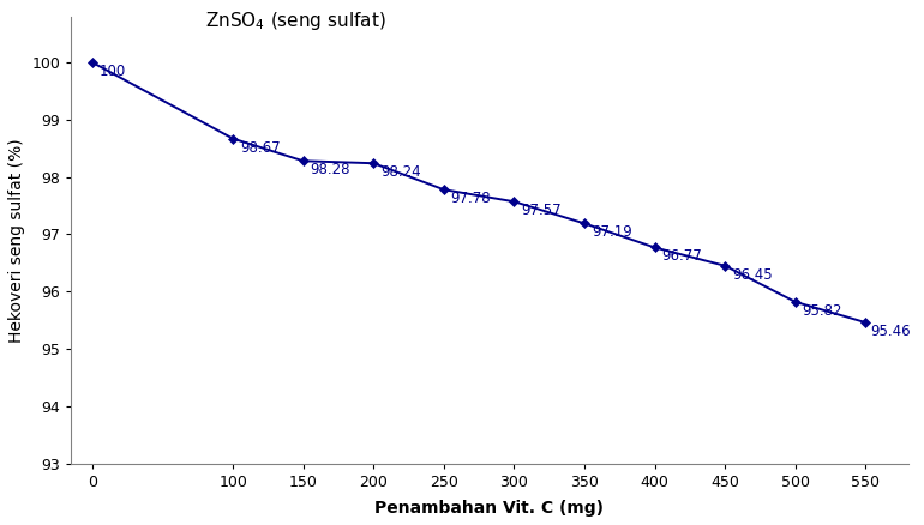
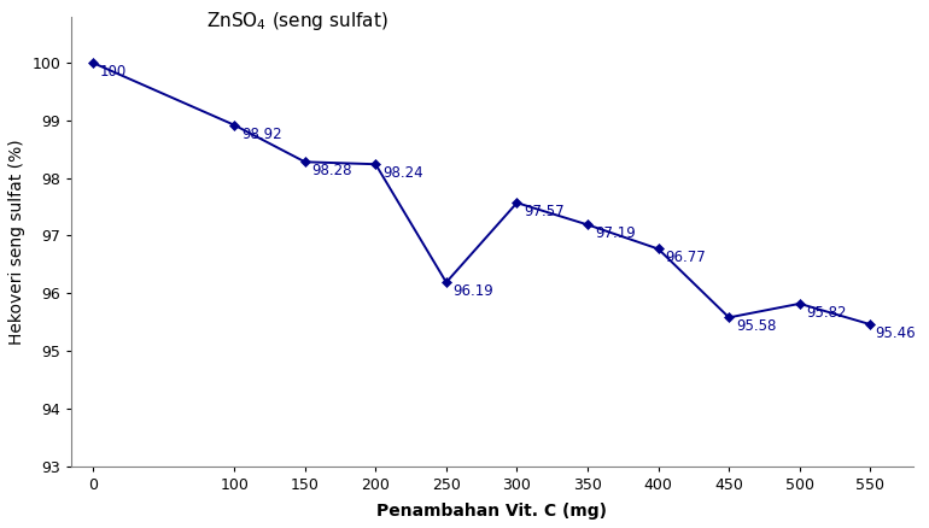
100: 98.67 -> 98.92
250: 97.78 -> 96.19
450: 96.45 -> 95.58
